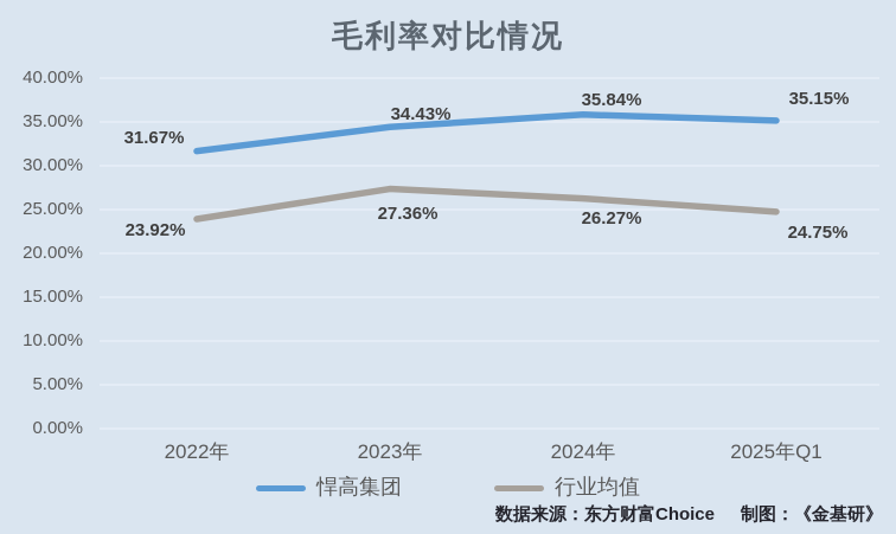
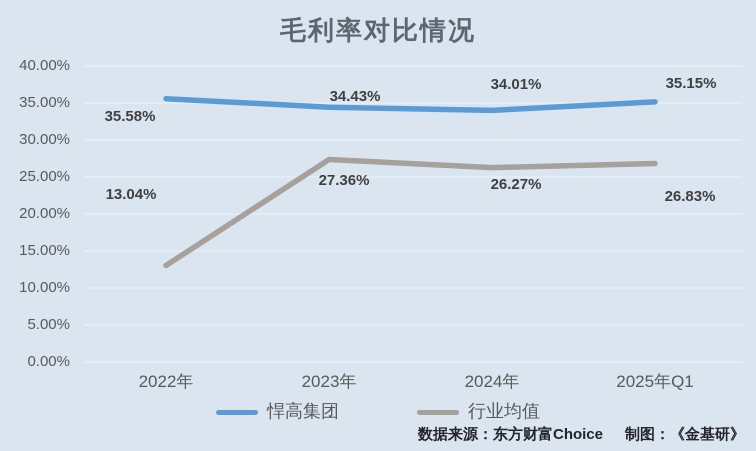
悍高集团/2022年: 31.67% -> 35.58%
行业均值/2022年: 23.92% -> 13.04%
悍高集团/2024年: 35.84% -> 34.01%
行业均值/2025年Q1: 24.75% -> 26.83%
